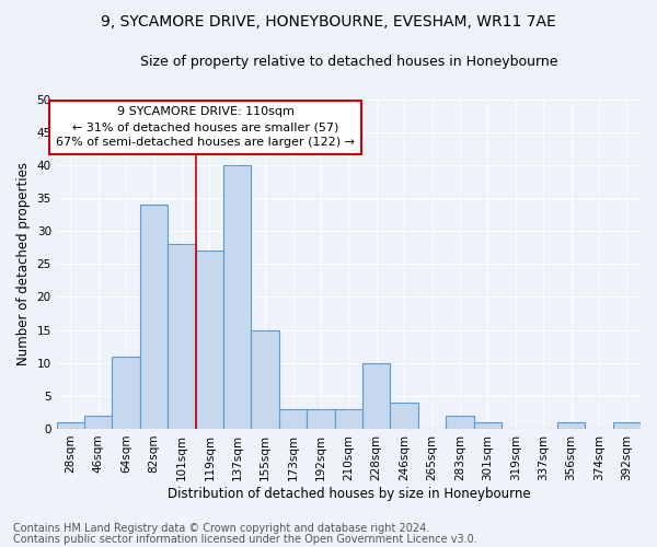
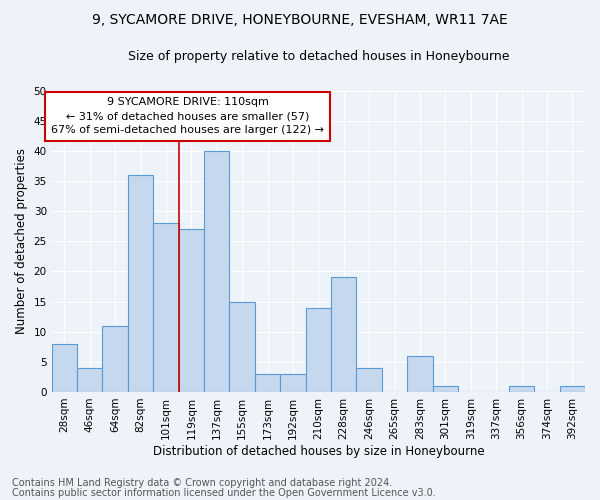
28sqm: 1 -> 8
46sqm: 2 -> 4
82sqm: 34 -> 36
210sqm: 3 -> 14
228sqm: 10 -> 19
283sqm: 2 -> 6
